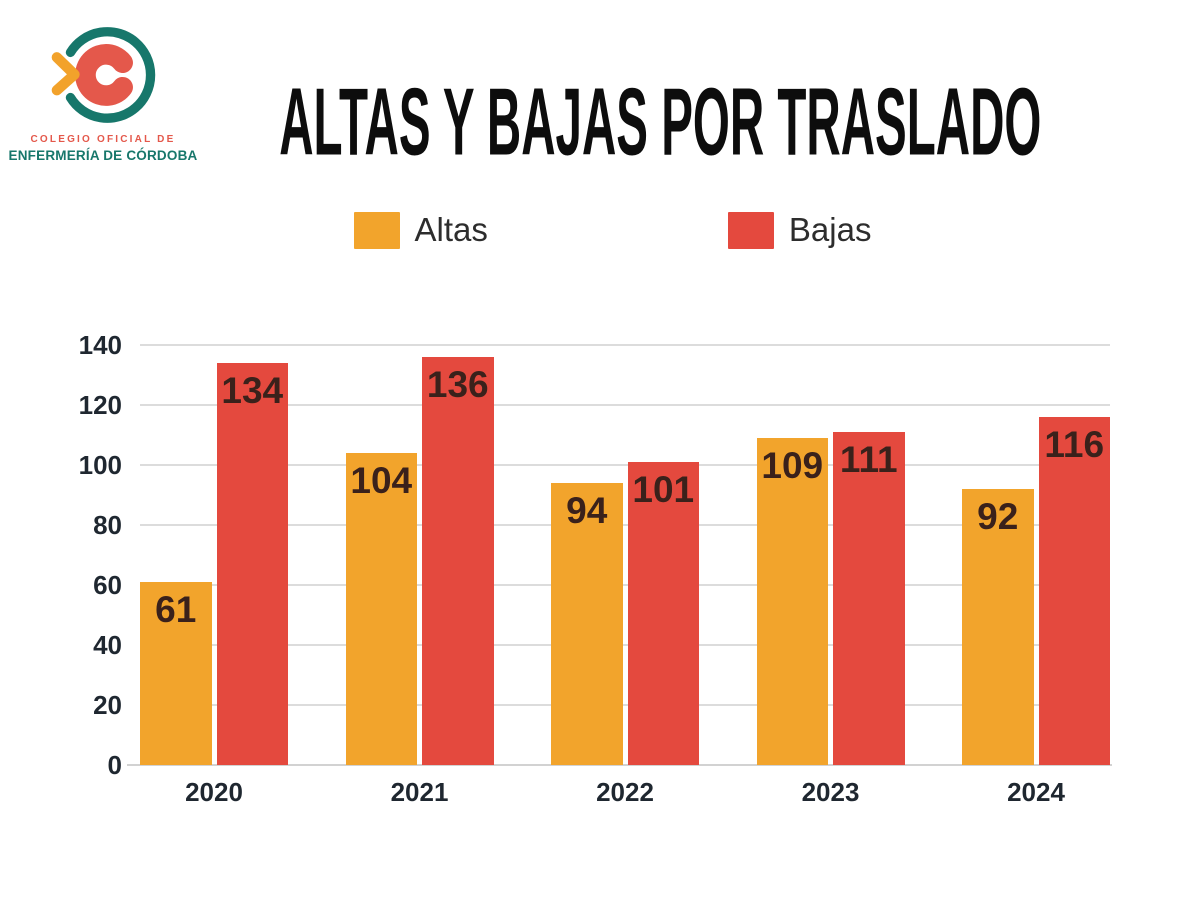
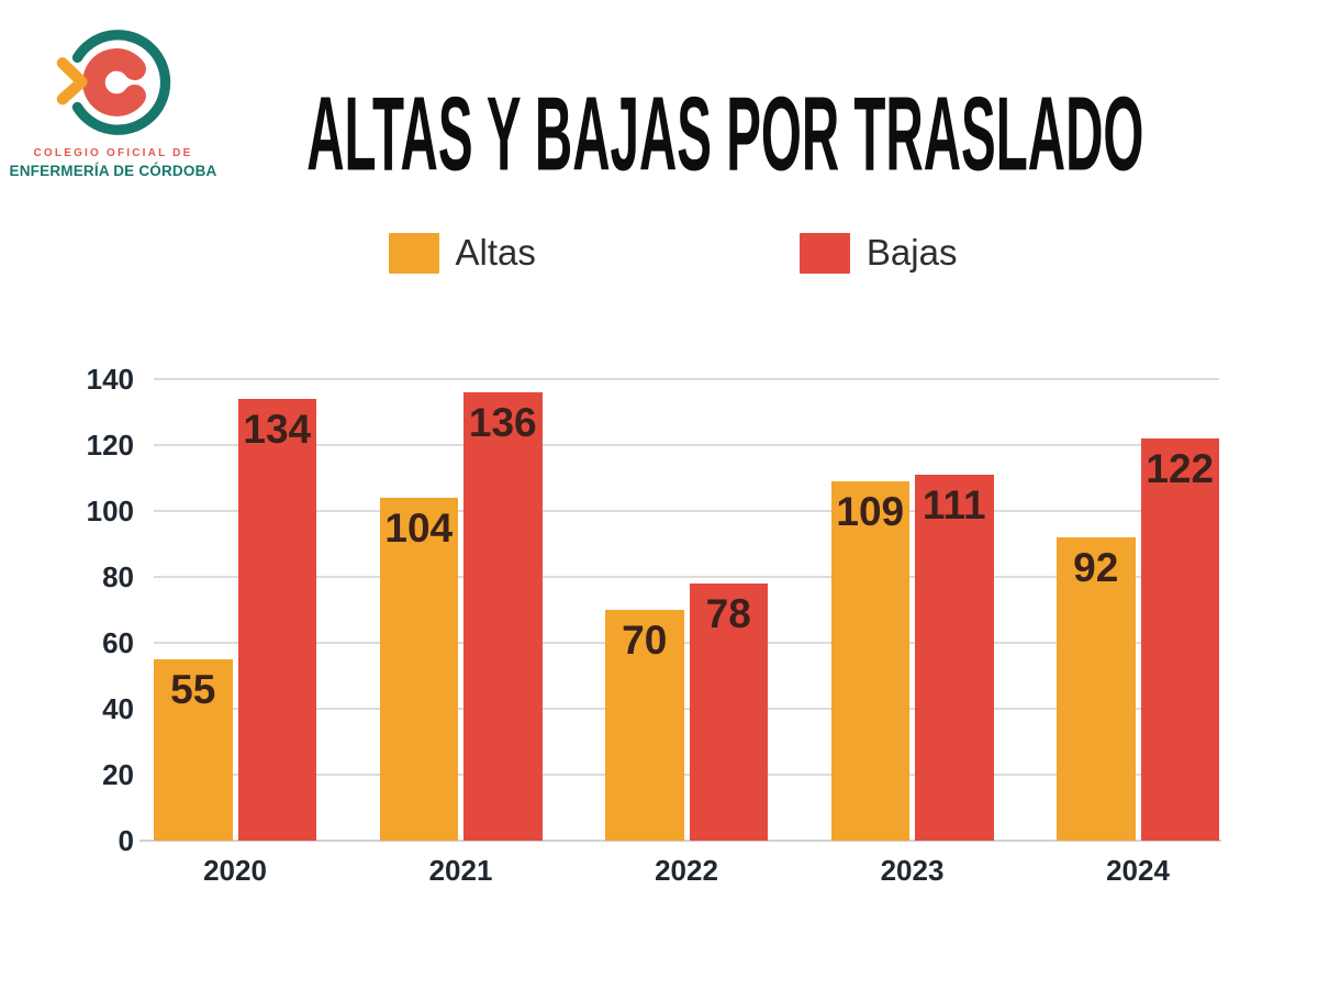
Altas/2020: 61 -> 55
Altas/2022: 94 -> 70
Bajas/2022: 101 -> 78
Bajas/2024: 116 -> 122
